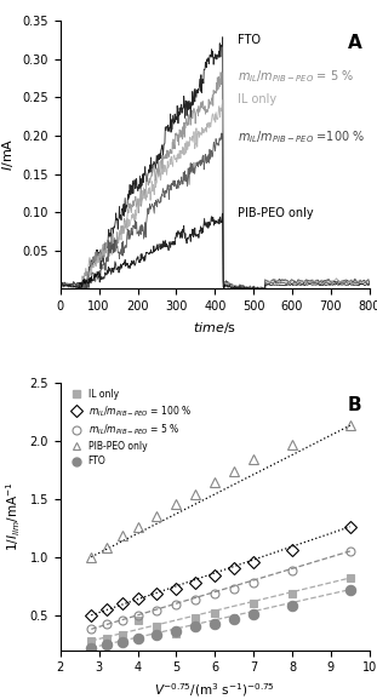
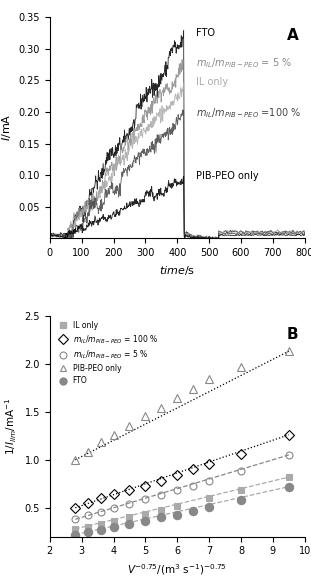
IL only/4: 0.46 -> 0.36
IL only/5: 0.34 -> 0.44
